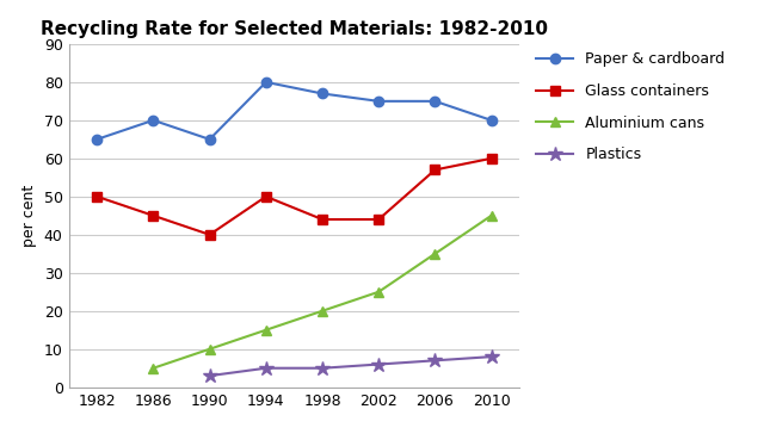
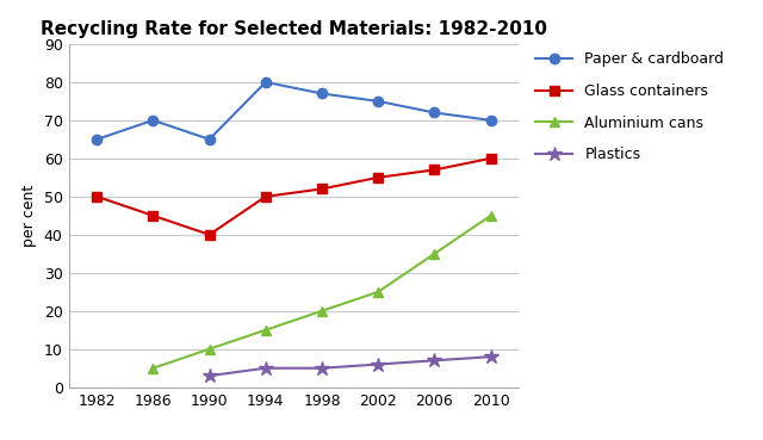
Glass containers/1998: 44 -> 52
Glass containers/2002: 44 -> 55
Paper & cardboard/2006: 75 -> 72
